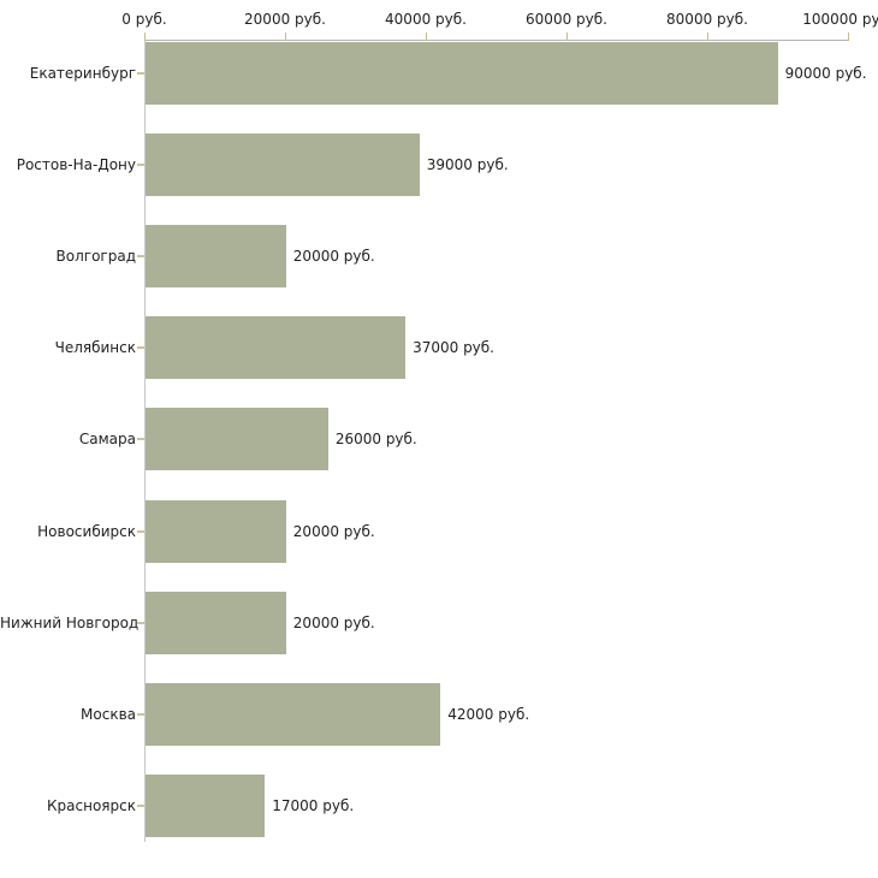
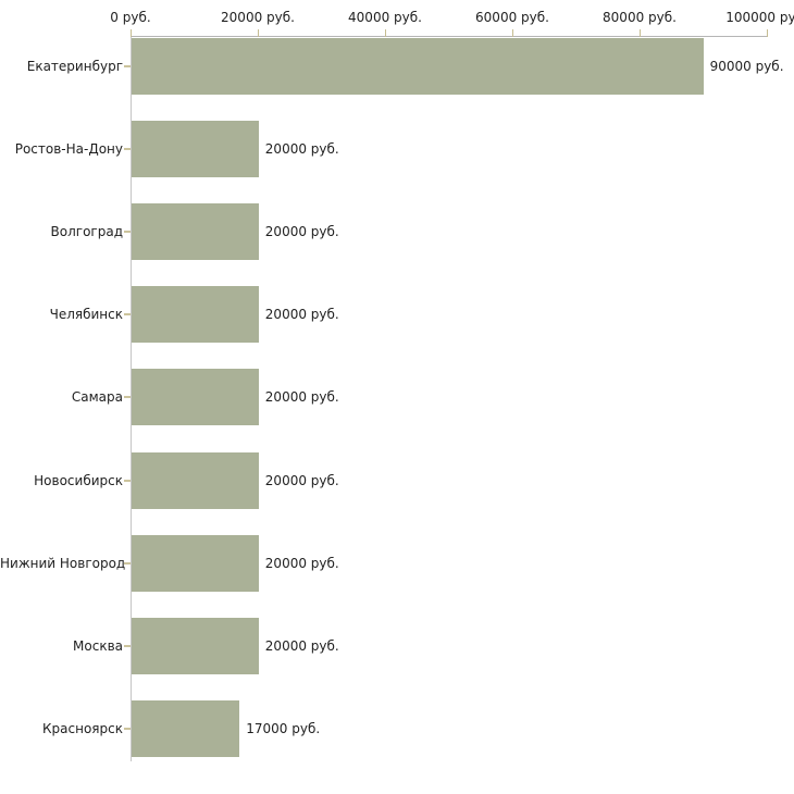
Ростов-На-Дону: 39000 -> 20000
Челябинск: 37000 -> 20000
Самара: 26000 -> 20000
Москва: 42000 -> 20000
